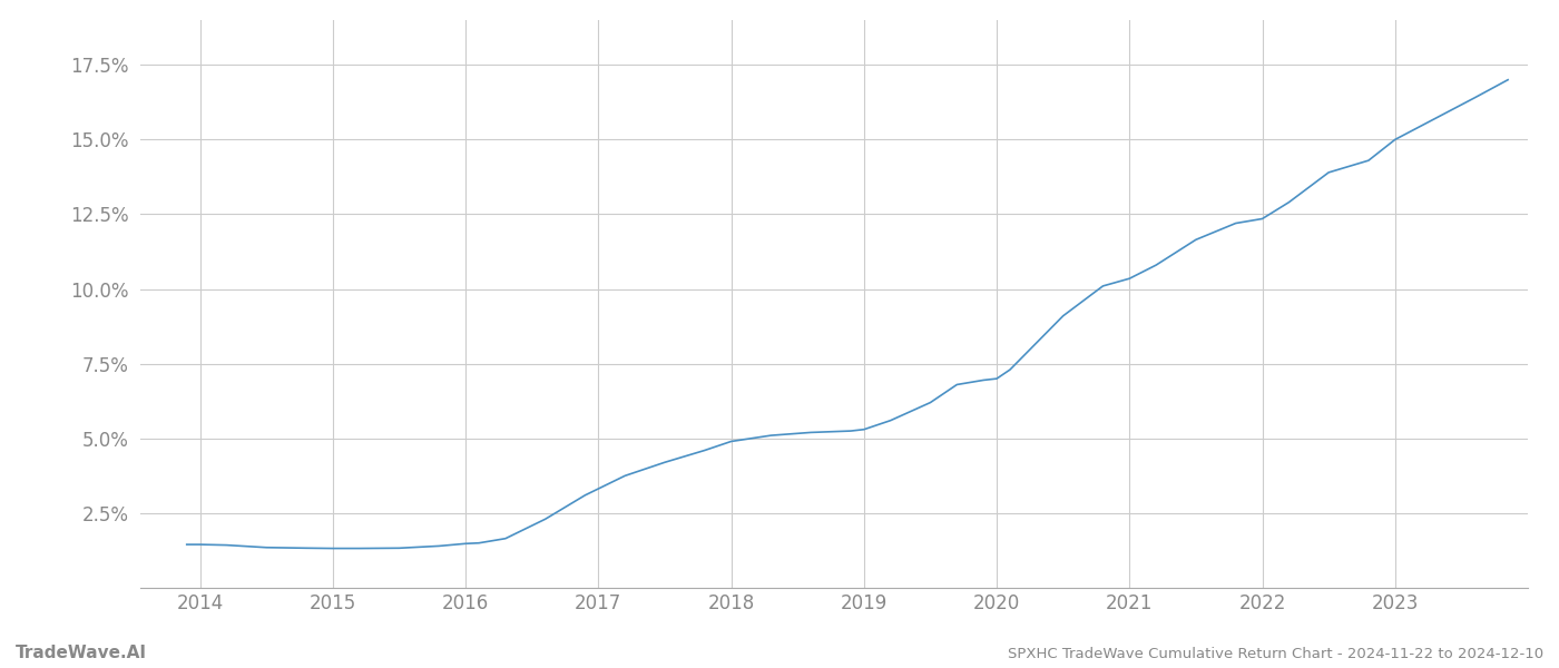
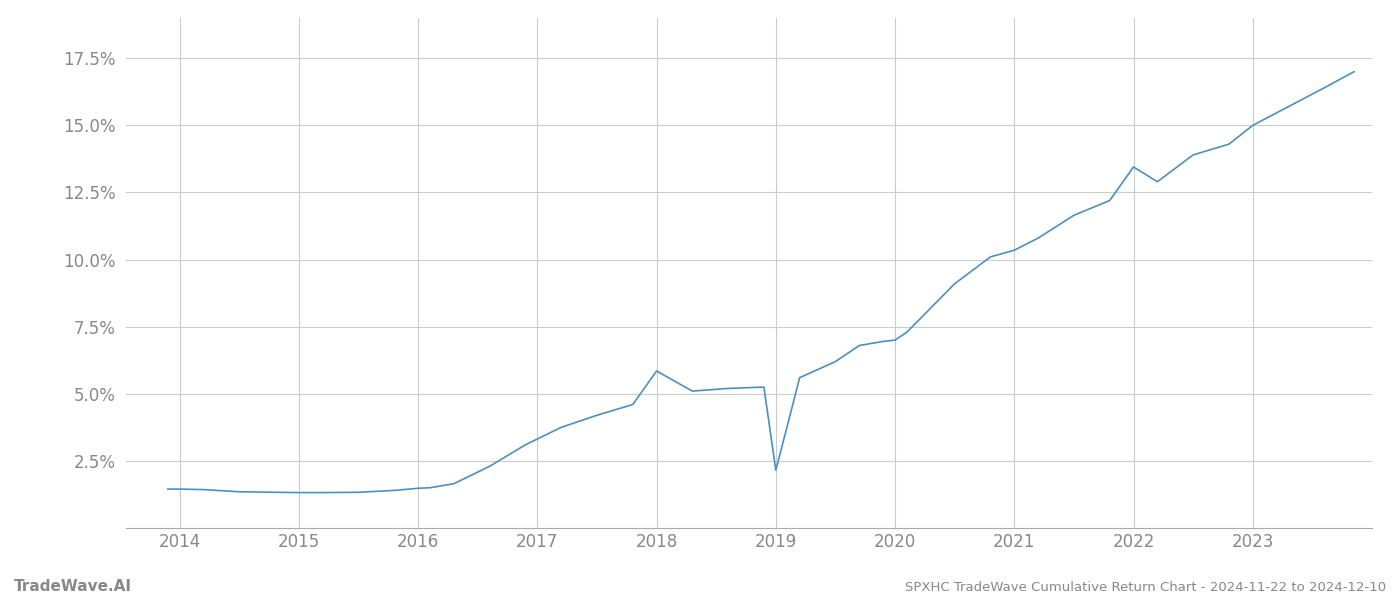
2018: 4.90% -> 5.85%
2019: 5.30% -> 2.15%
2022: 12.35% -> 13.45%
